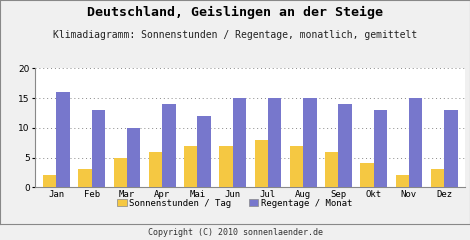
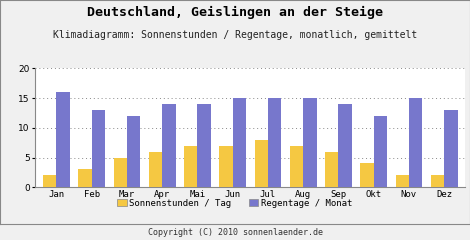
Regentage / Monat/Mar: 10 -> 12
Regentage / Monat/Mai: 12 -> 14
Regentage / Monat/Okt: 13 -> 12
Sonnenstunden / Tag/Dez: 3 -> 2
